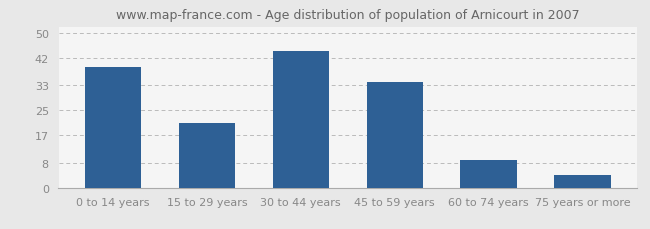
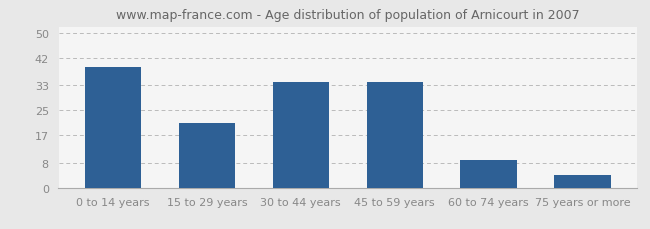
30 to 44 years: 44 -> 34
